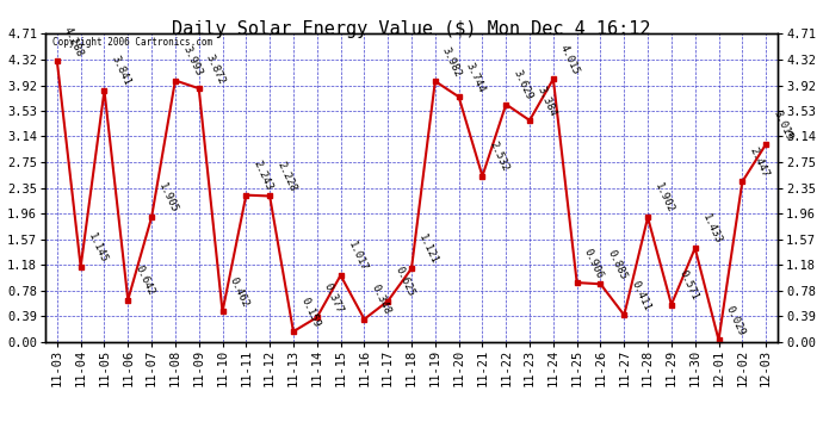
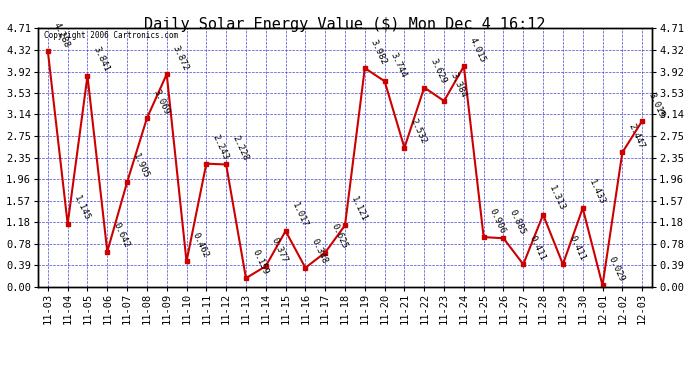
11-08: 3.993 -> 3.069
11-28: 1.902 -> 1.313
11-29: 0.571 -> 0.411
